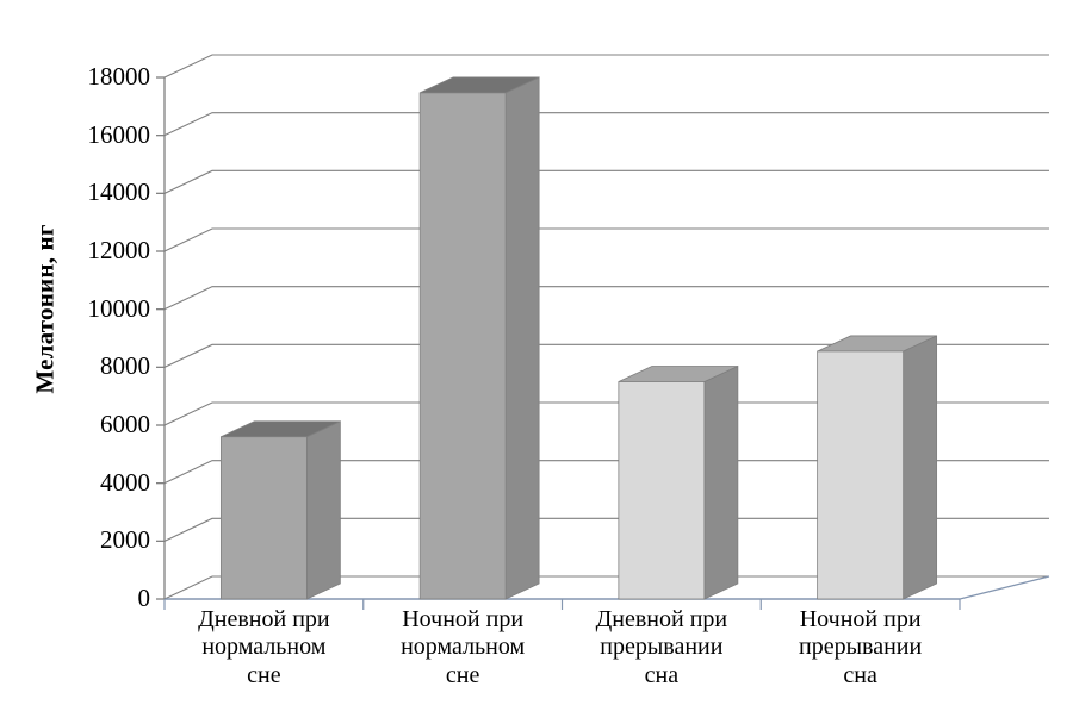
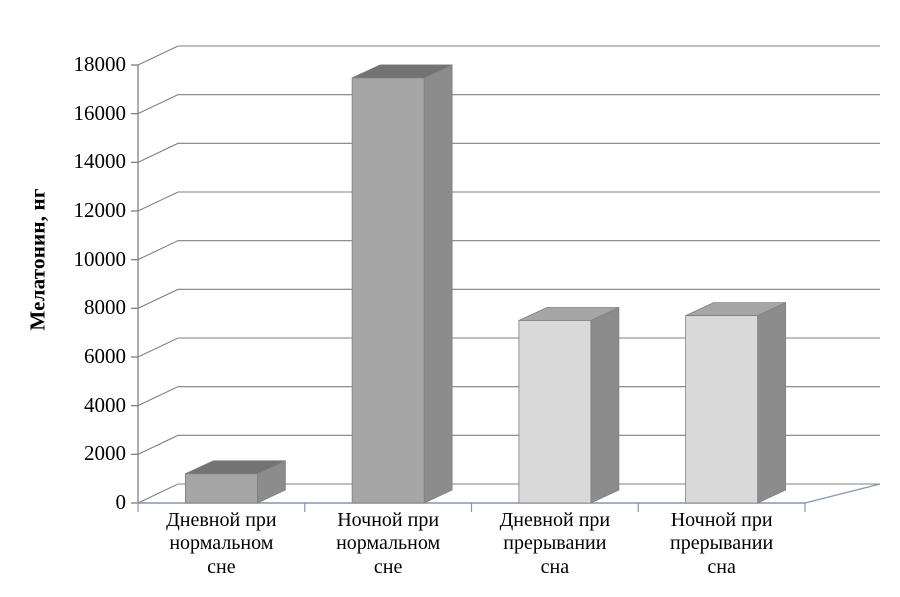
Дневной при нормальном сне: 5600 -> 1200
Ночной при прерывании сна: 8600 -> 7700
